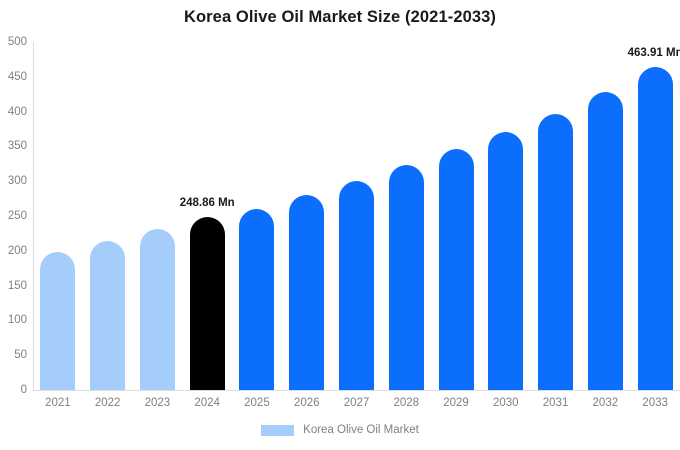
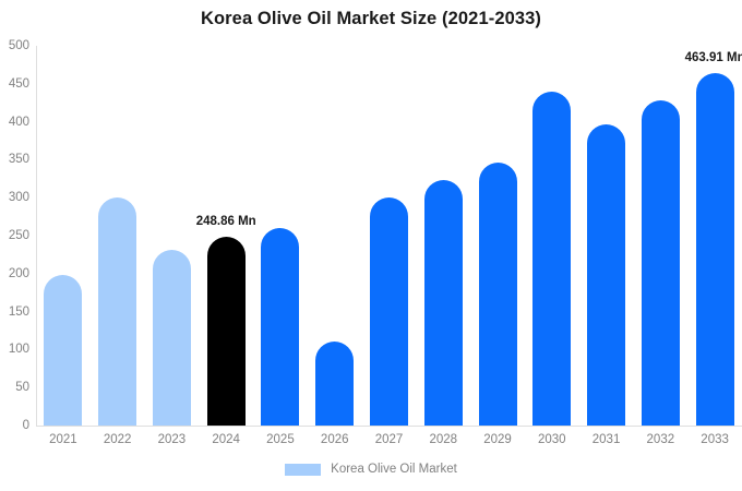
2022: 210 -> 300
2026: 280 -> 110
2030: 370 -> 440
